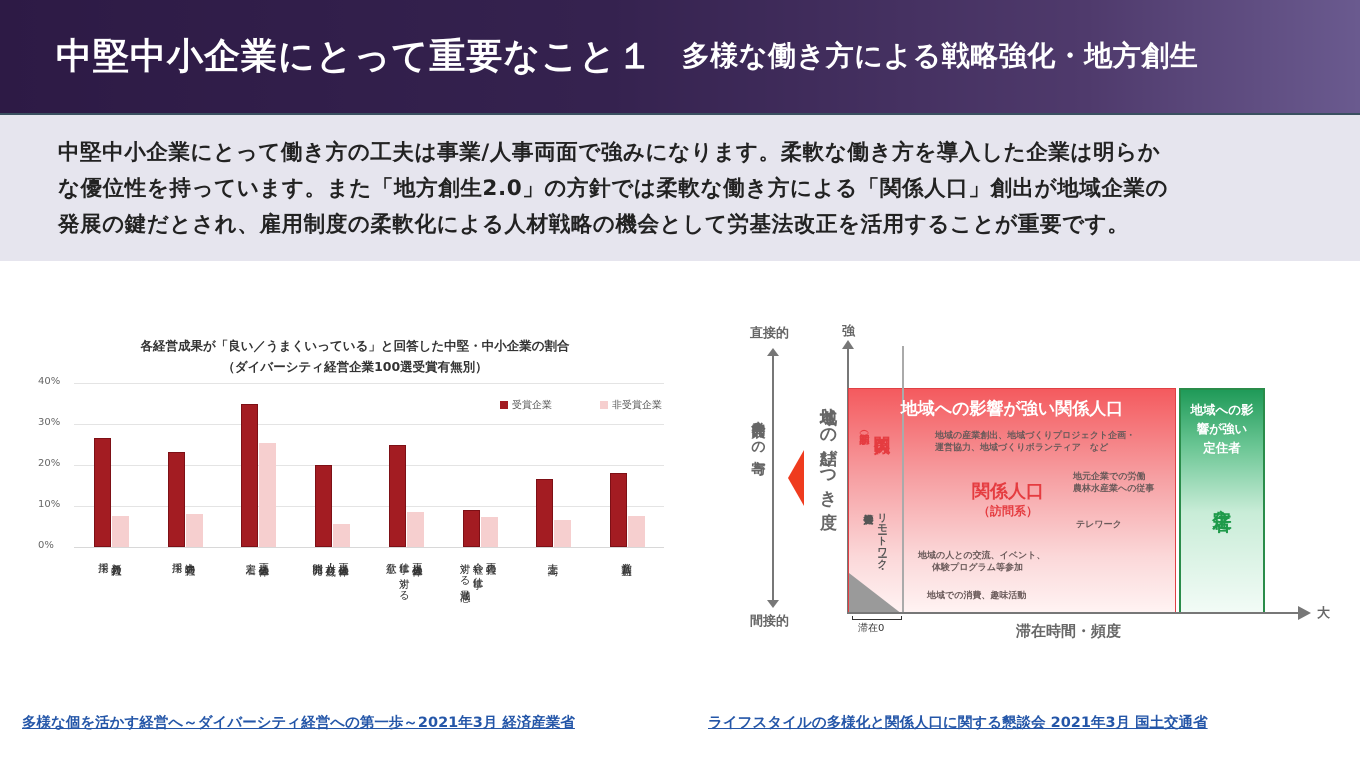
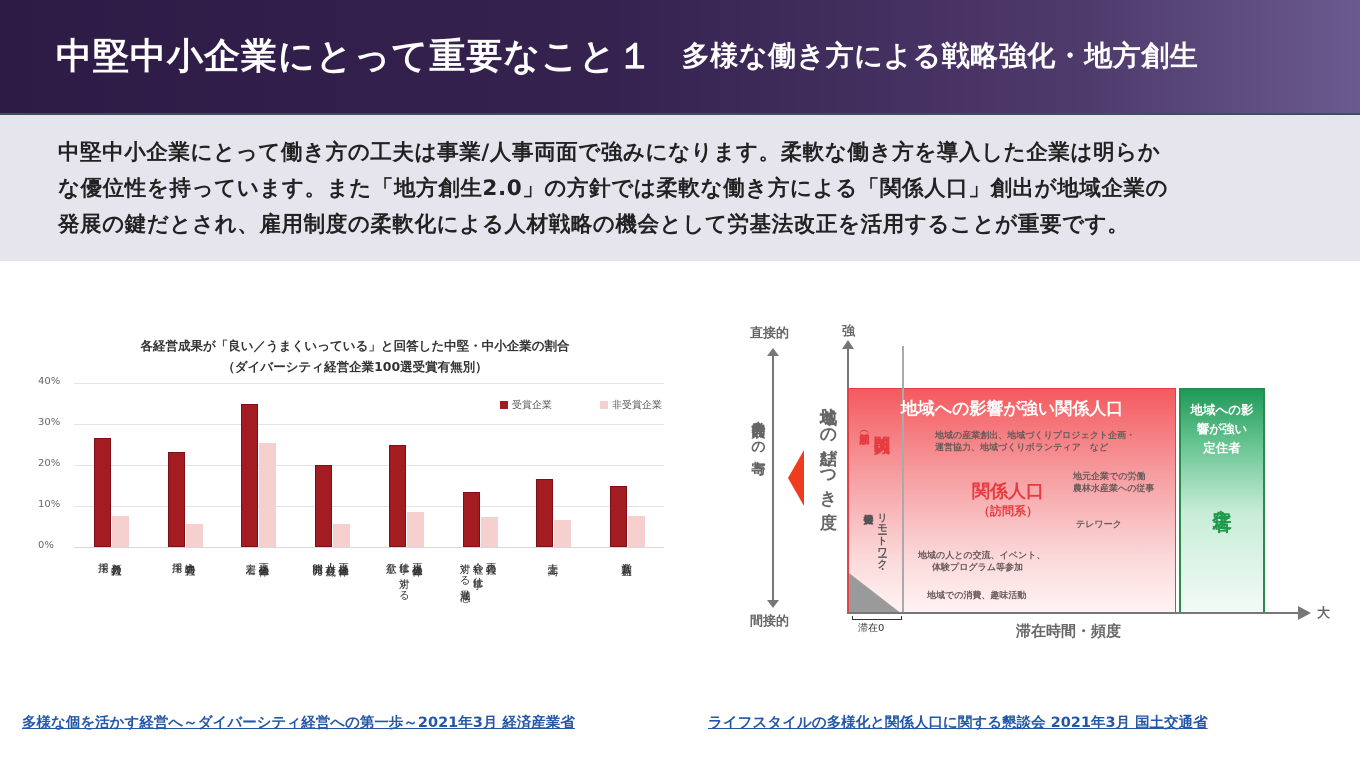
非受賞企業/中途社員の採用: 8% -> 6%
受賞企業/正社員の会社や仕事に対する満足感: 9% -> 13%
受賞企業/営業利益: 18% -> 15%
